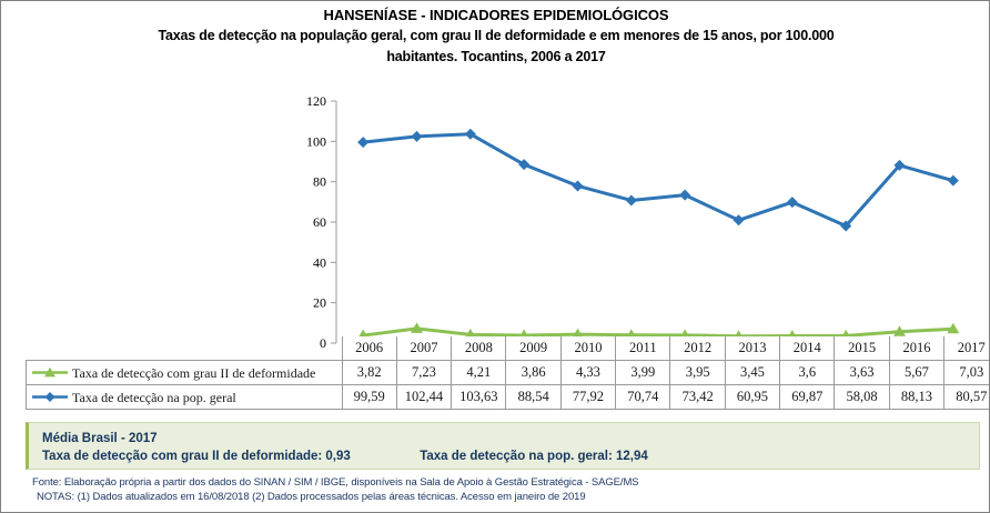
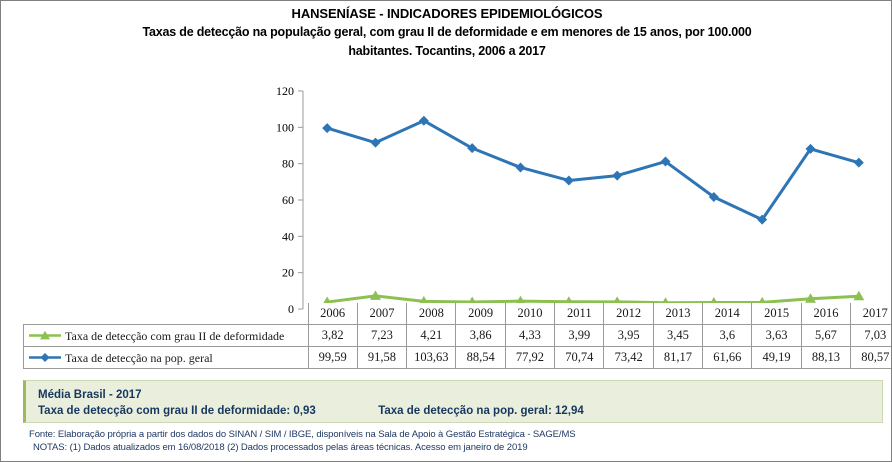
Taxa de detecção na pop. geral/2007: 102,44 -> 91,58
Taxa de detecção na pop. geral/2013: 60,95 -> 81,17
Taxa de detecção na pop. geral/2014: 69,87 -> 61,66
Taxa de detecção na pop. geral/2015: 58,08 -> 49,19
